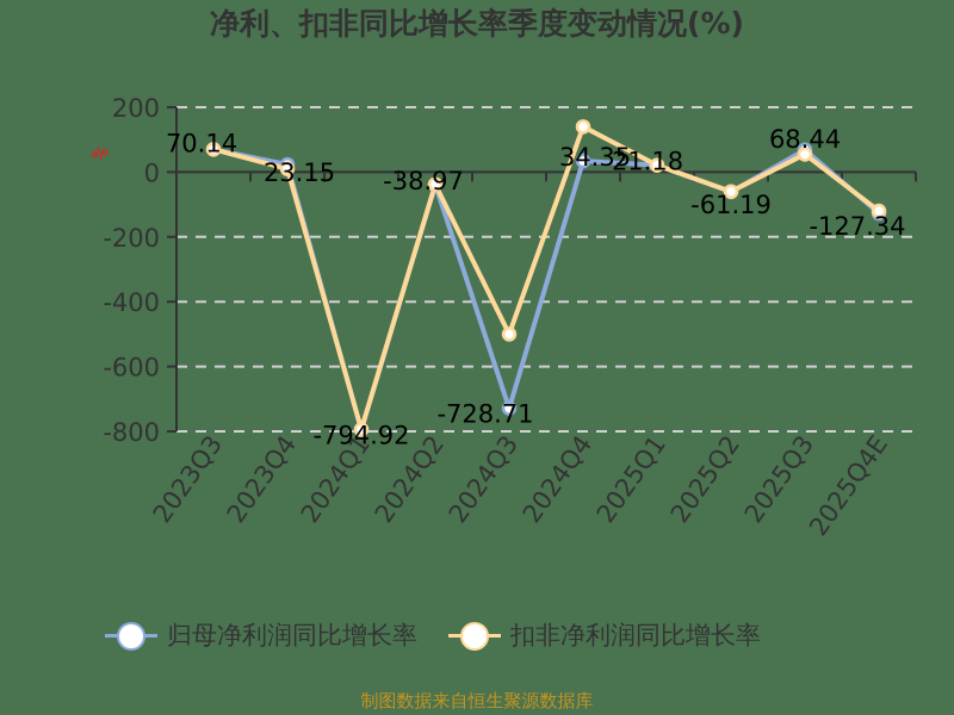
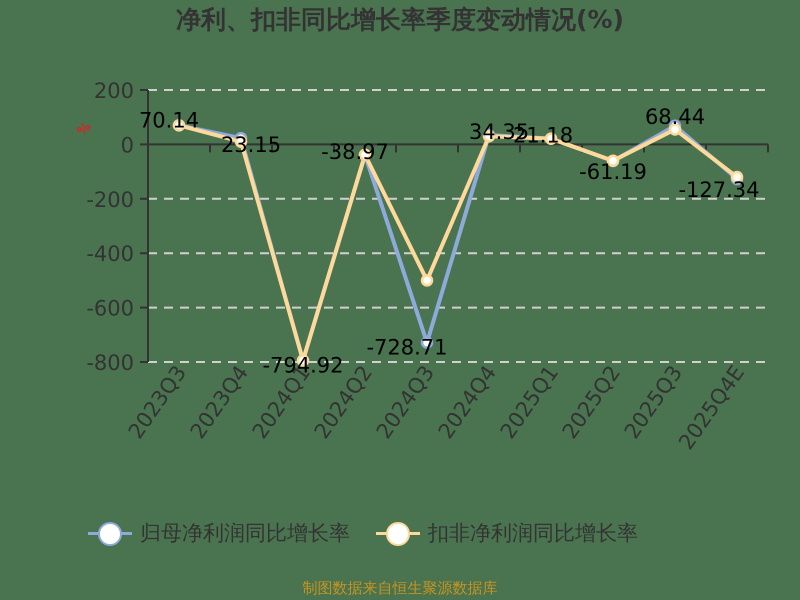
扣非净利润同比增长率/2024Q4: 140 -> 30
